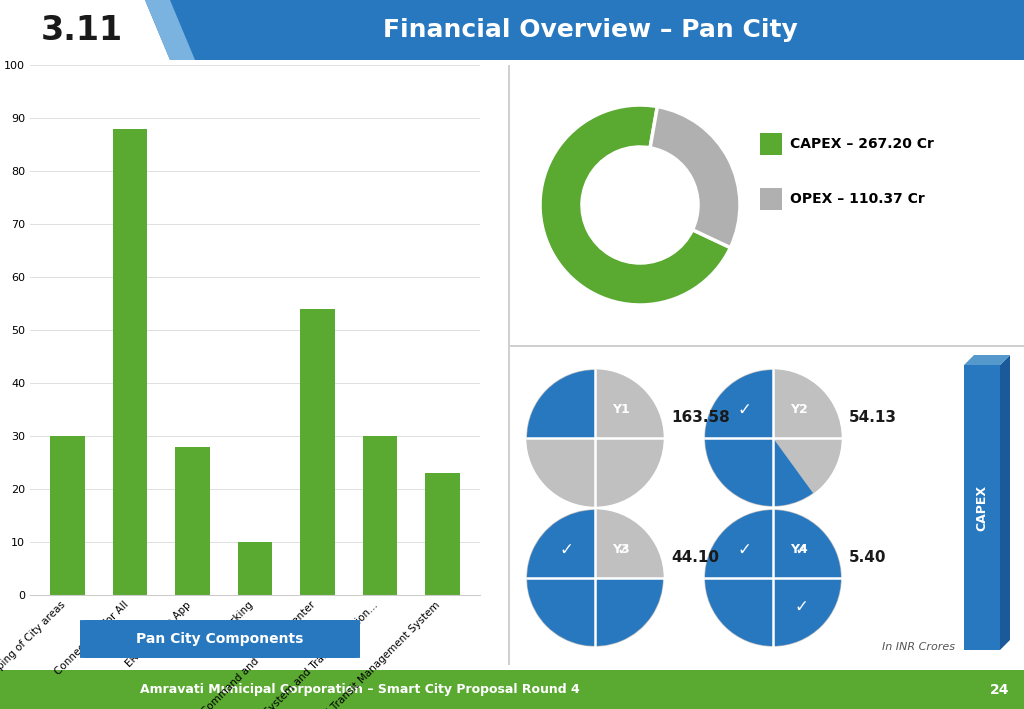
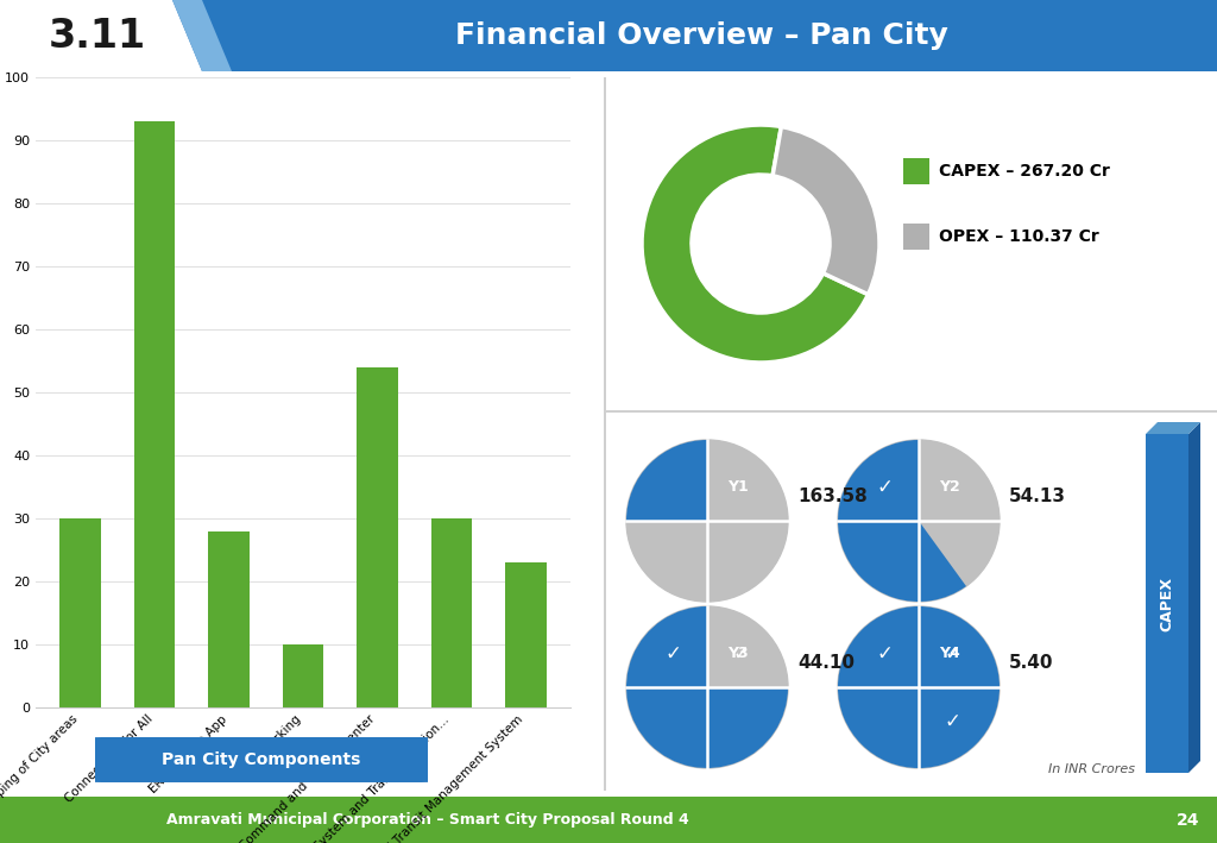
Connectivity for All: 88 -> 93
